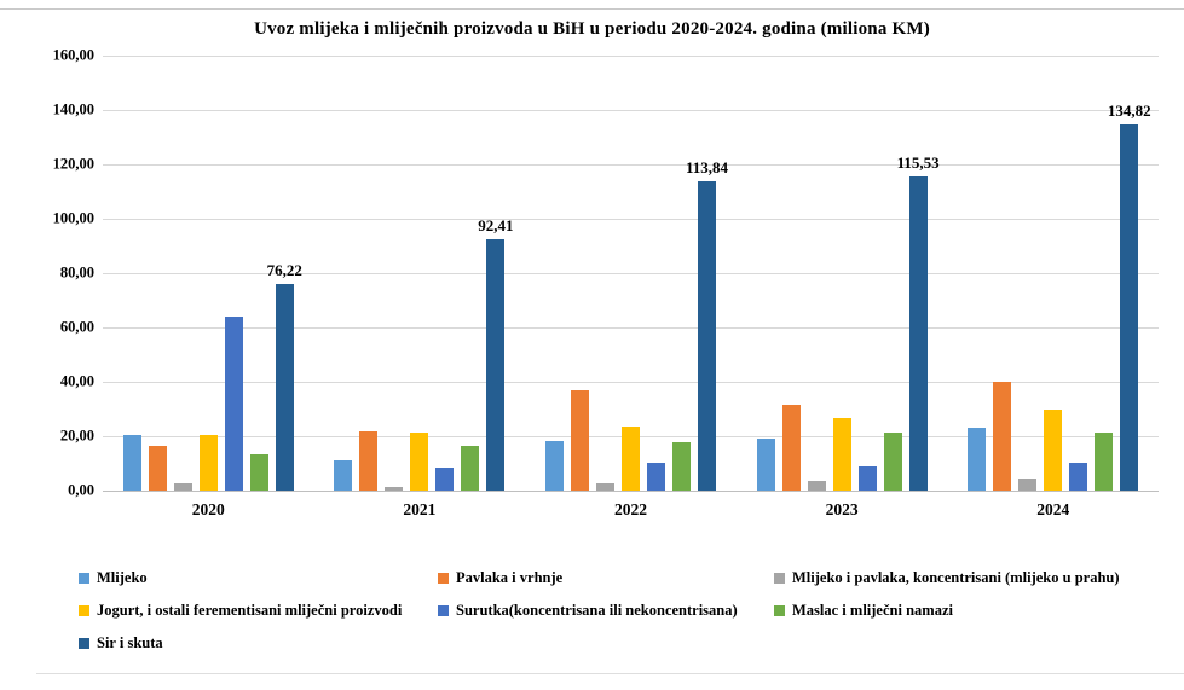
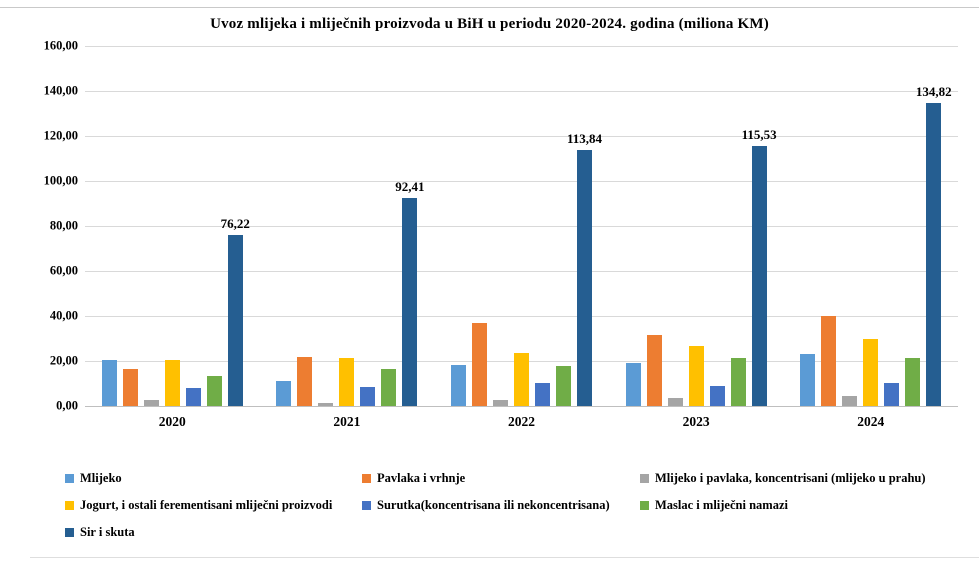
Surutka(koncentrisana ili nekoncentrisana)/2020: 64 -> 8
